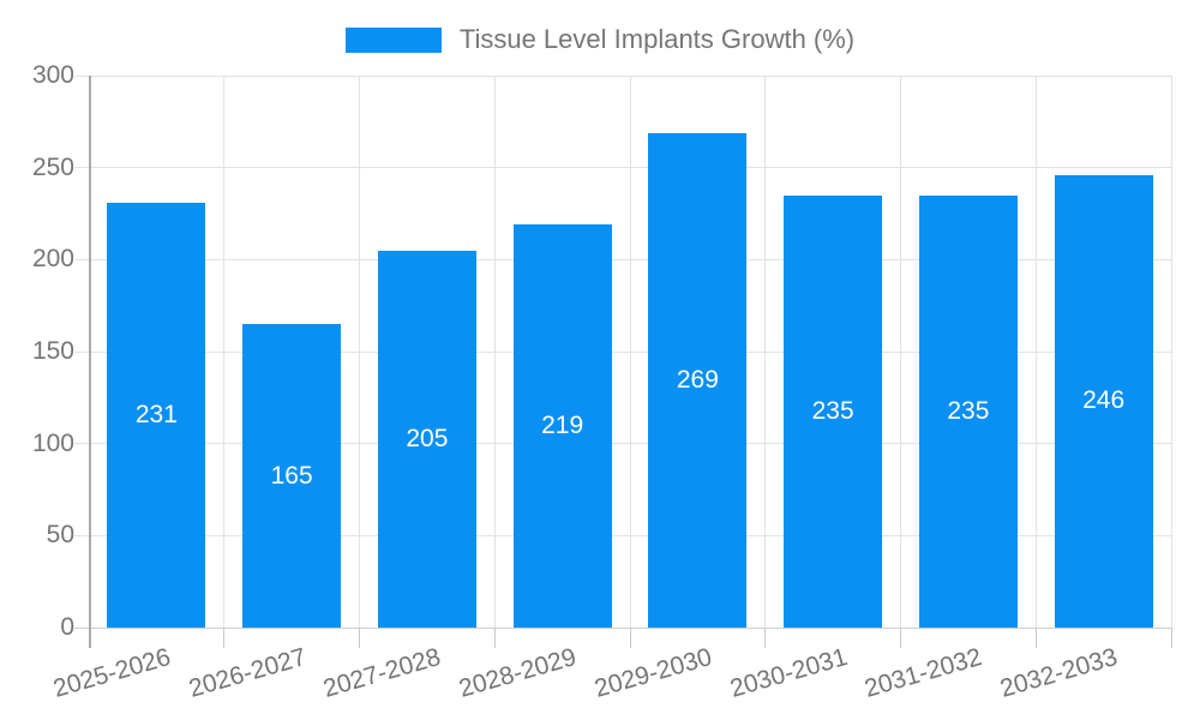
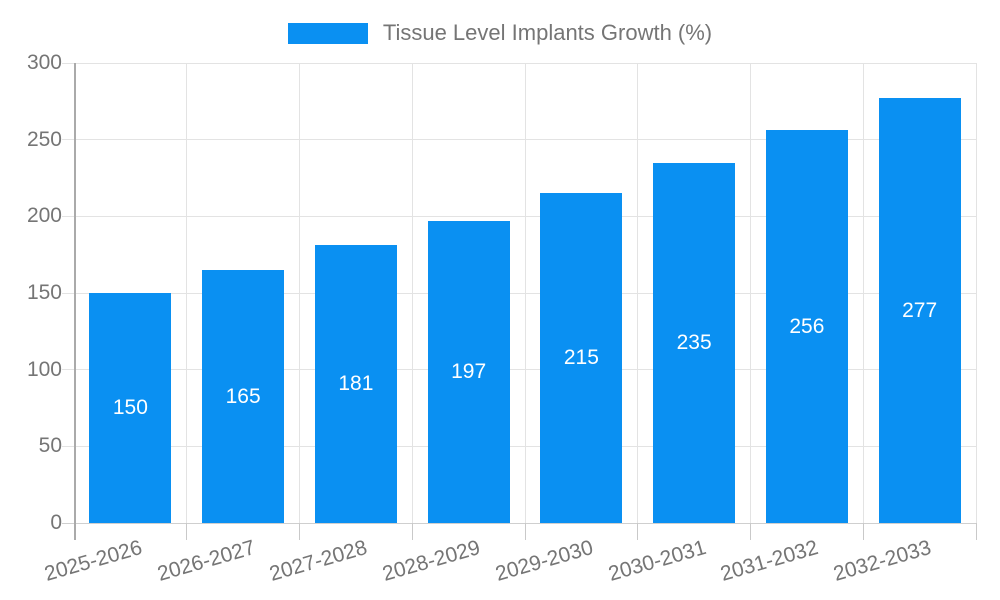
2025-2026: 231 -> 150
2027-2028: 205 -> 181
2028-2029: 219 -> 197
2029-2030: 269 -> 215
2031-2032: 235 -> 256
2032-2033: 246 -> 277
